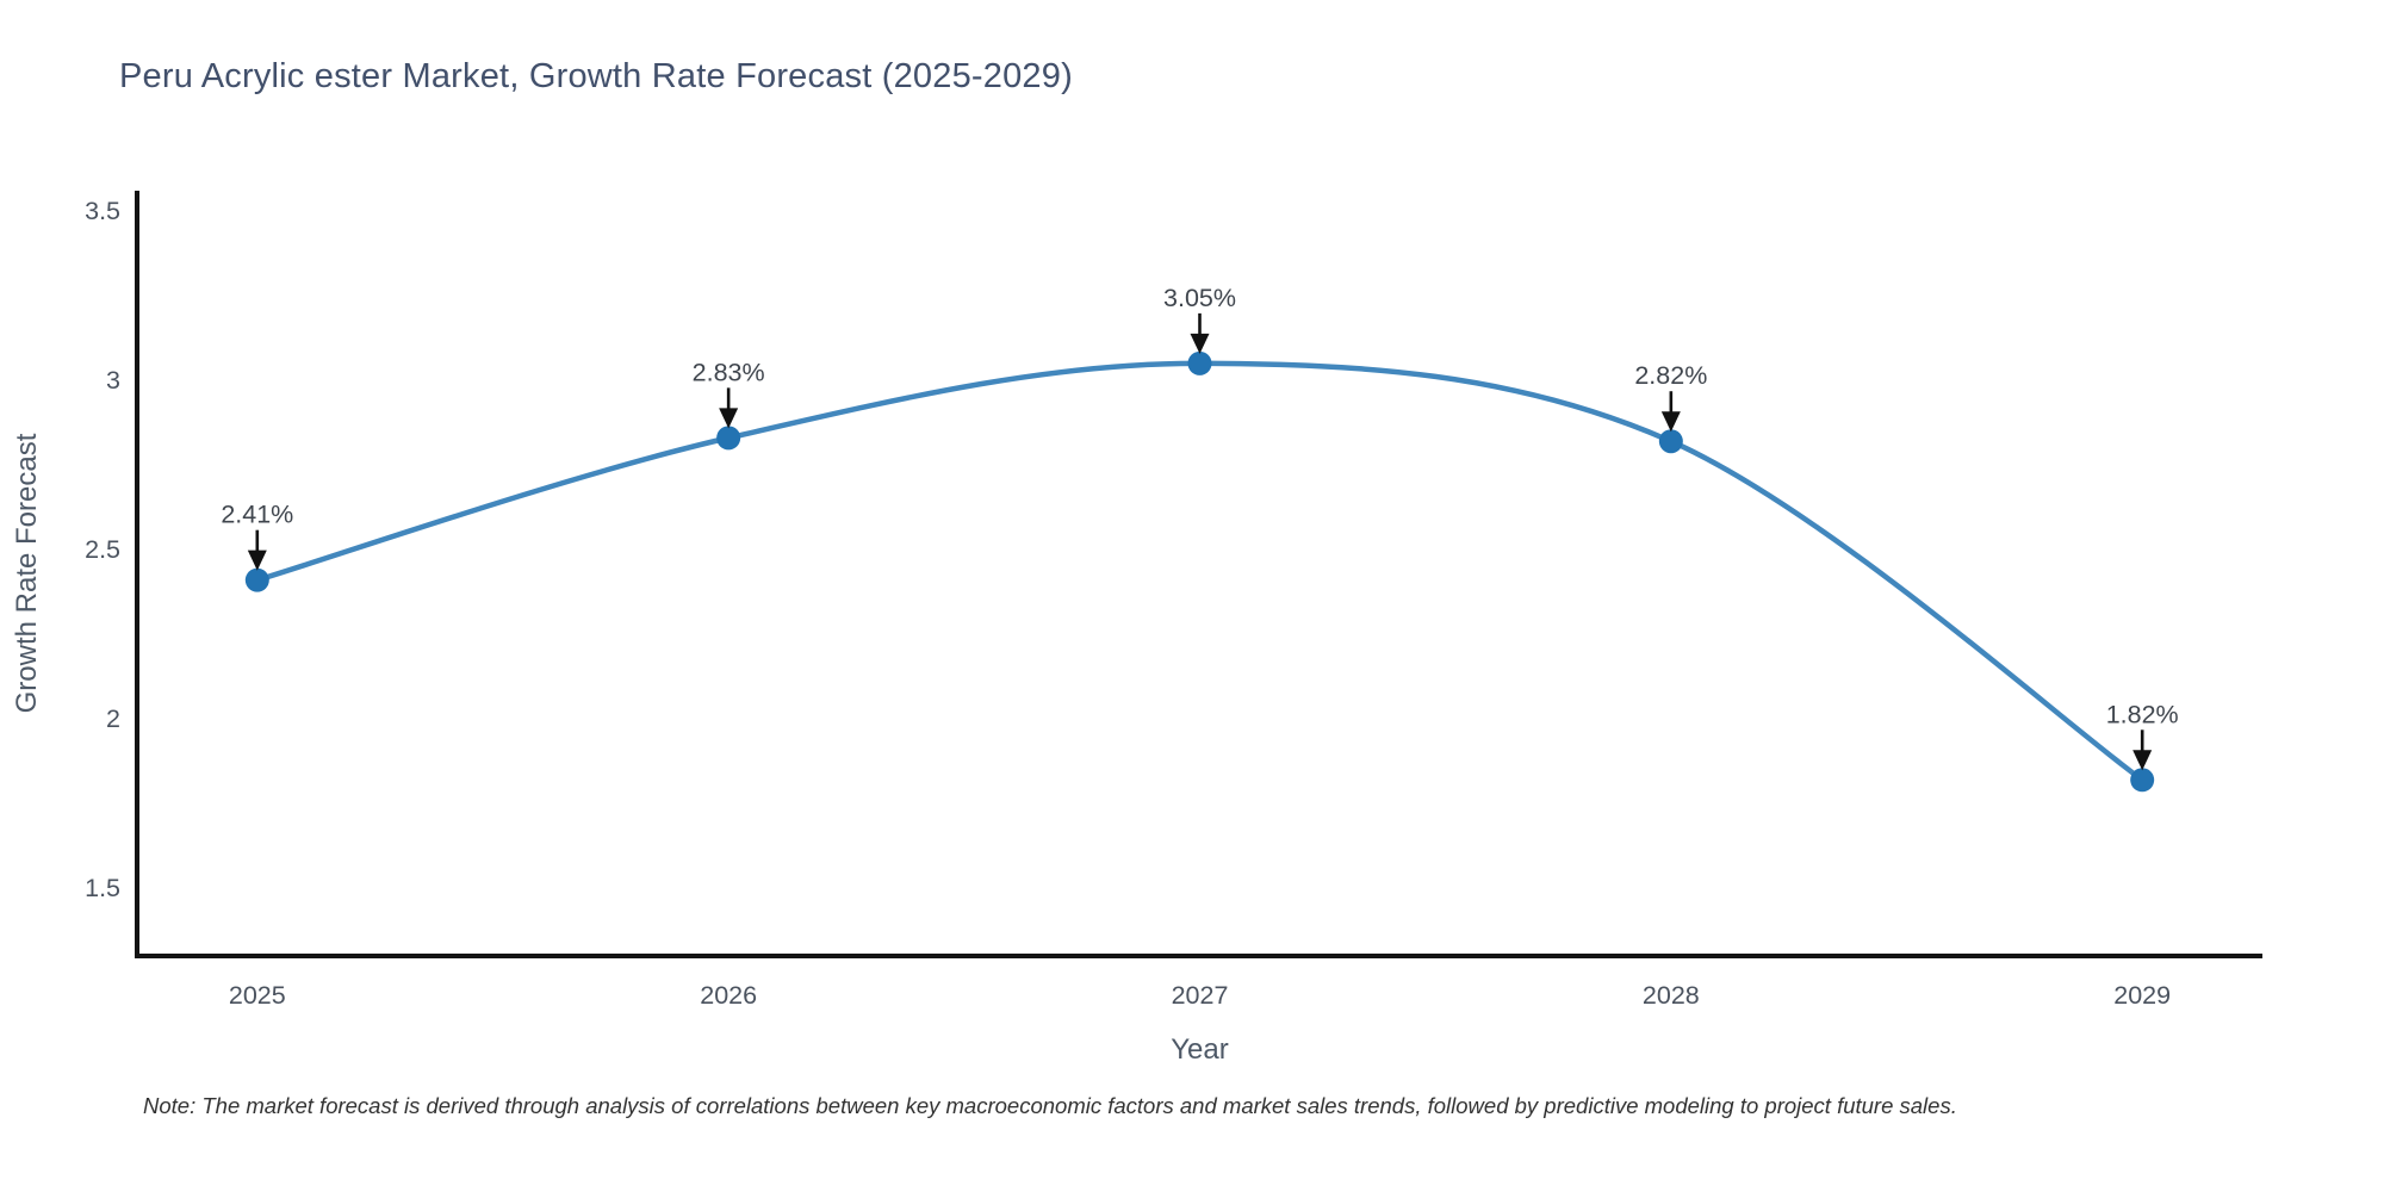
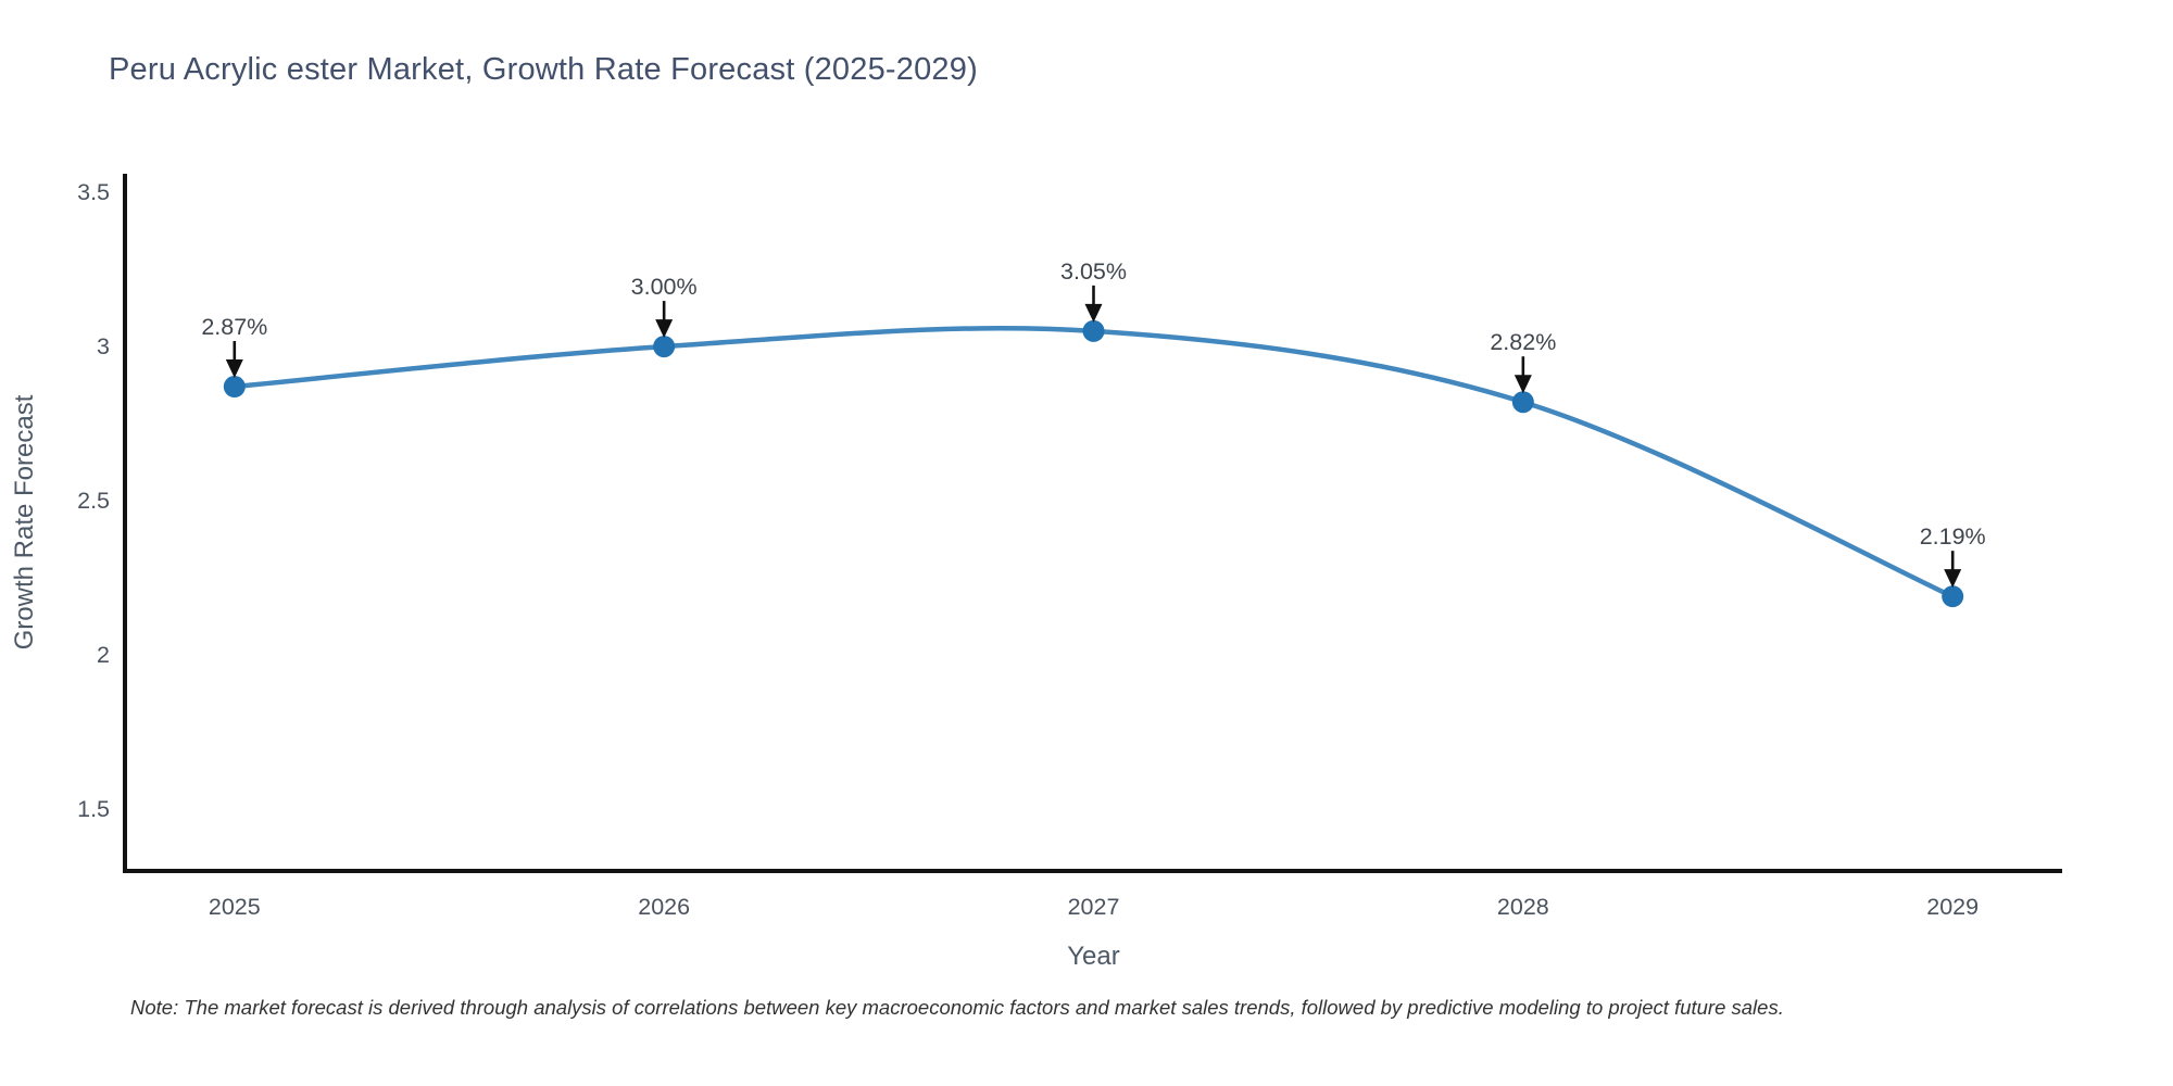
2025: 2.41% -> 2.87%
2026: 2.83% -> 3.00%
2029: 1.82% -> 2.19%
